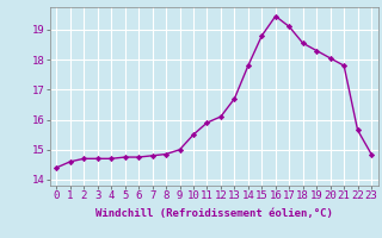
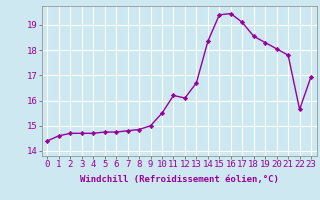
11: 15.90 -> 16.20
14: 17.80 -> 18.35
15: 18.80 -> 19.40
23: 14.85 -> 16.95
